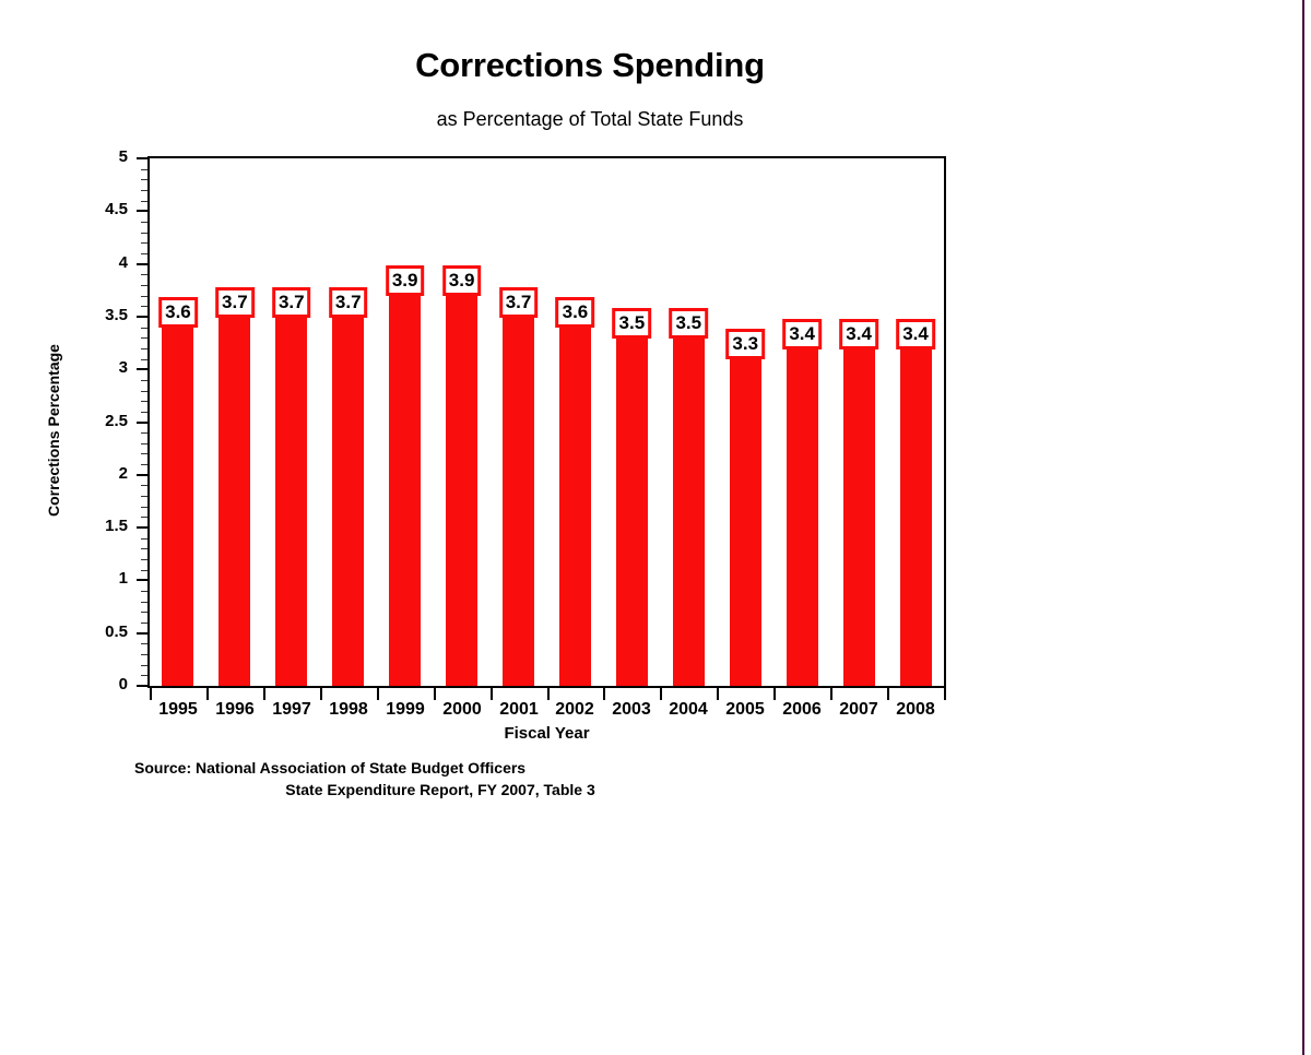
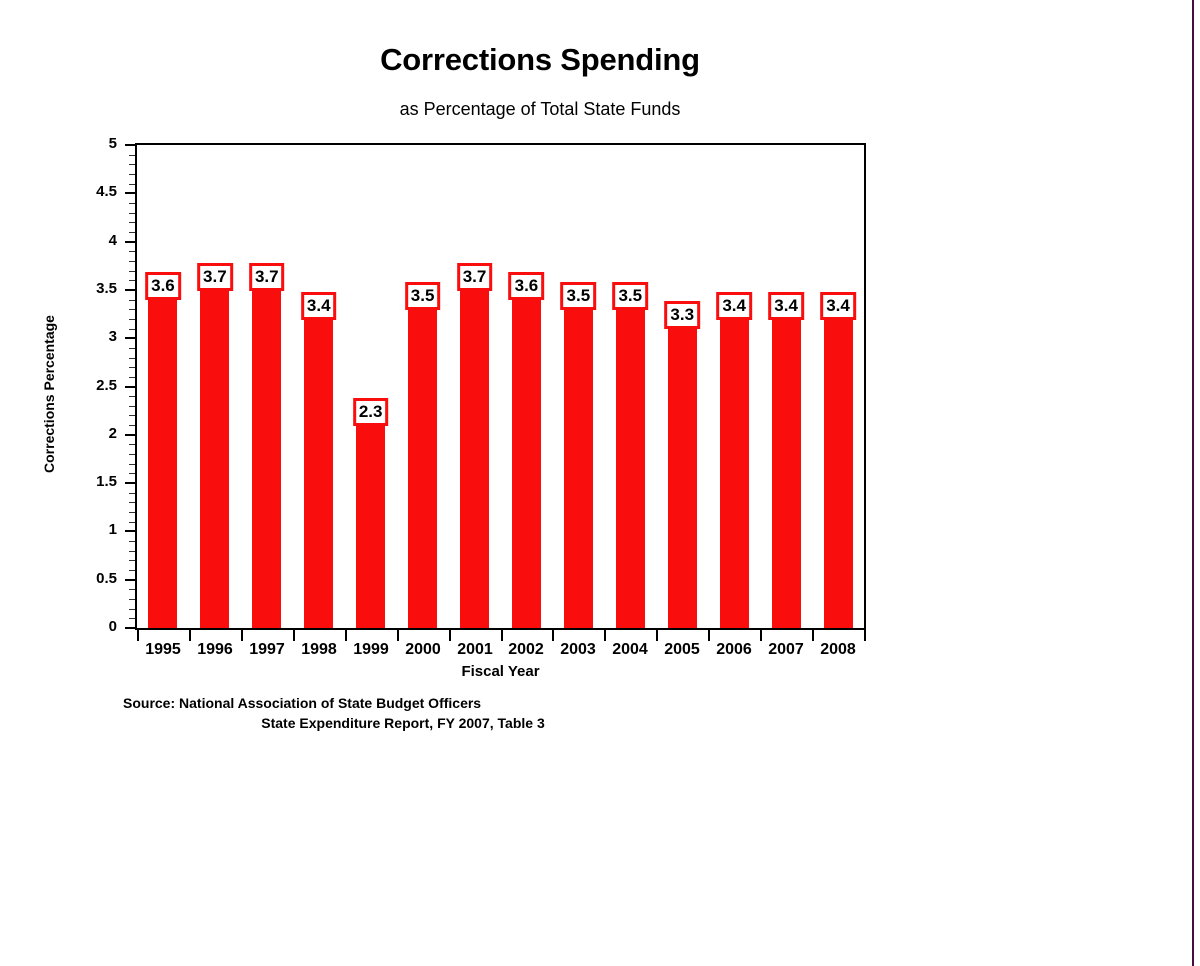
1998: 3.7 -> 3.4
1999: 3.9 -> 2.3
2000: 3.9 -> 3.5
